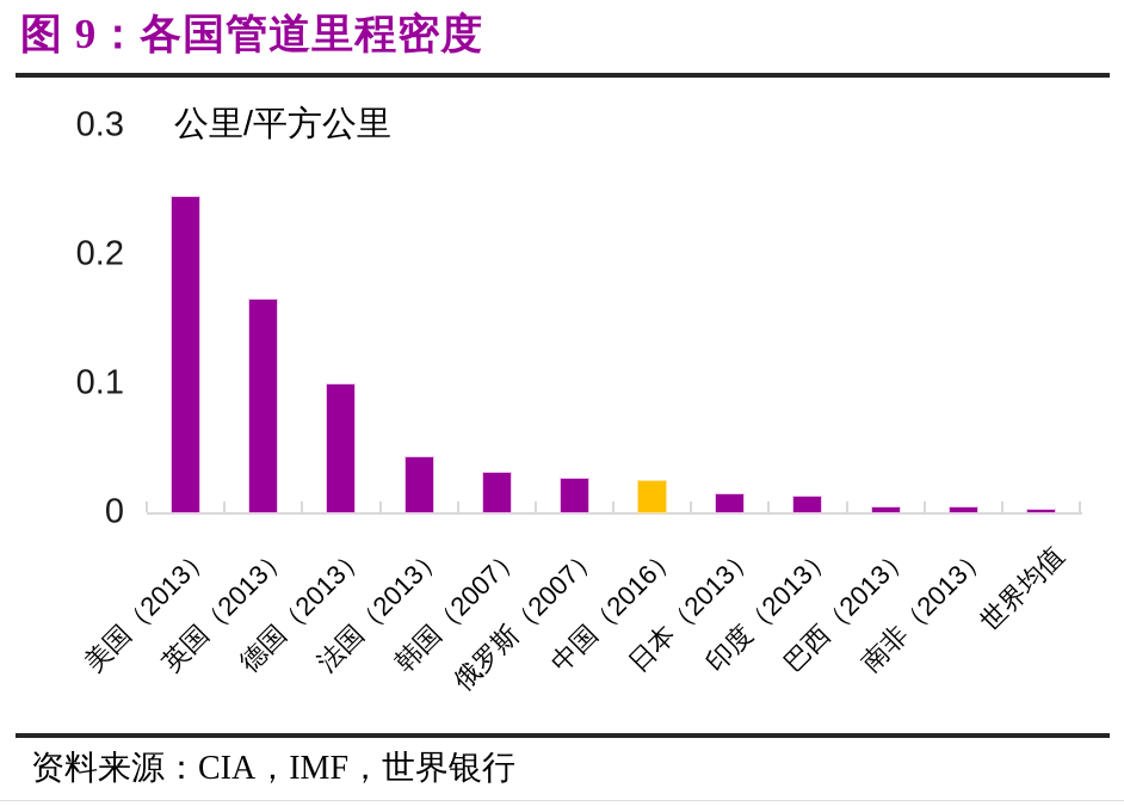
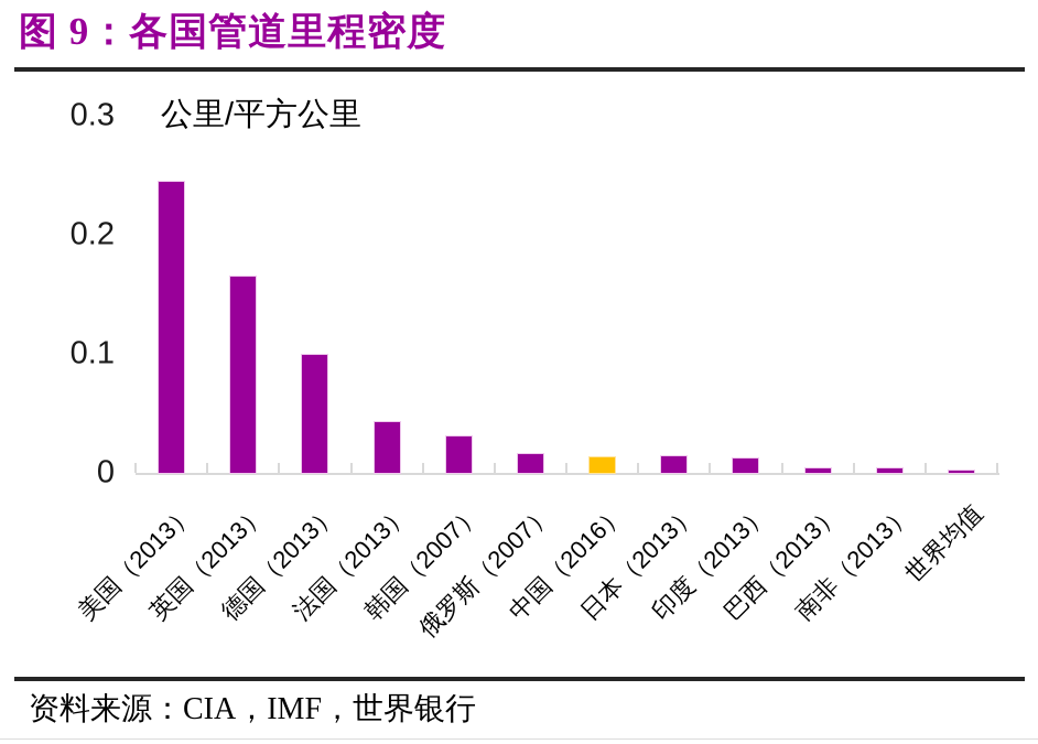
俄罗斯（2007）: 0.026 -> 0.016
中国（2016）: 0.024 -> 0.013
